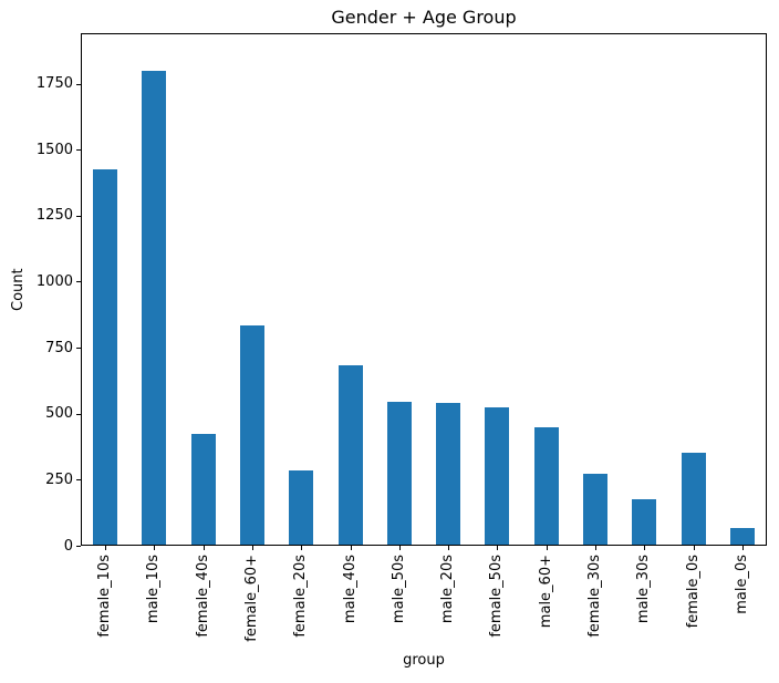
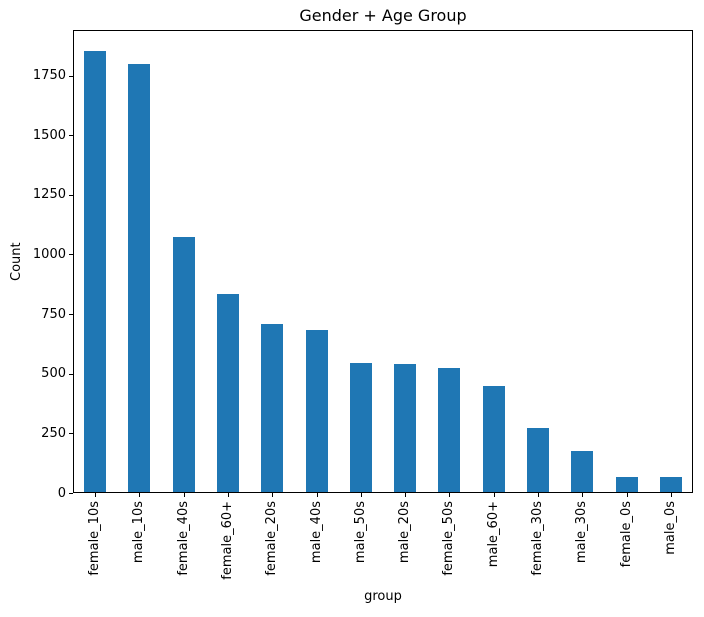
female_10s: 1420 -> 1850
female_40s: 420 -> 1070
female_20s: 280 -> 710
female_0s: 350 -> 60
